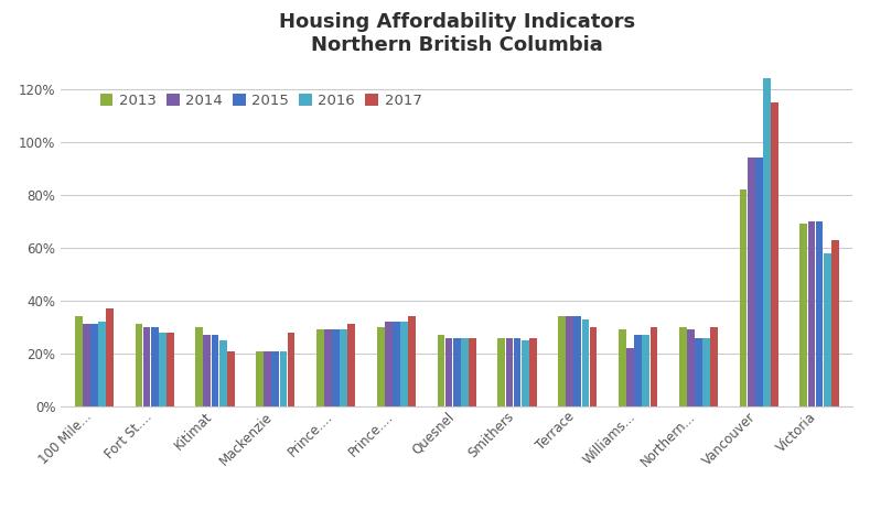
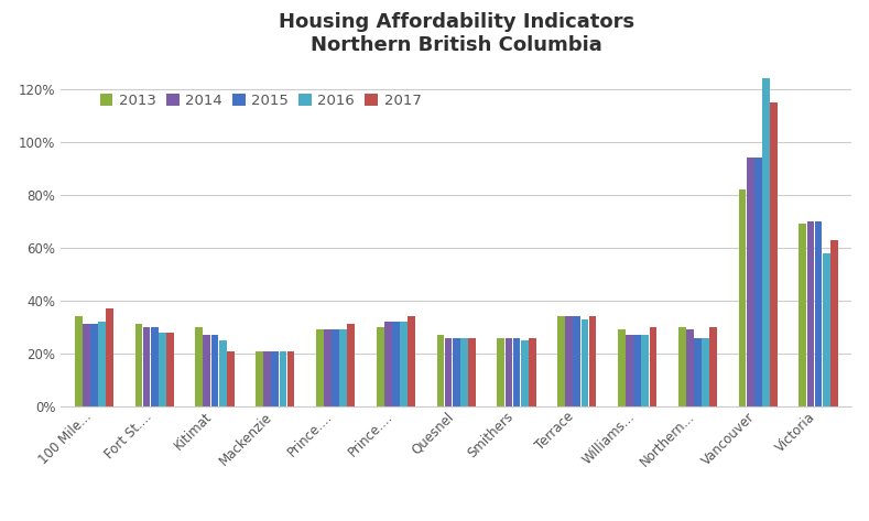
2017/Mackenzie: 28% -> 21%
2017/Terrace: 30% -> 34%
2014/Williams...: 22% -> 27%
